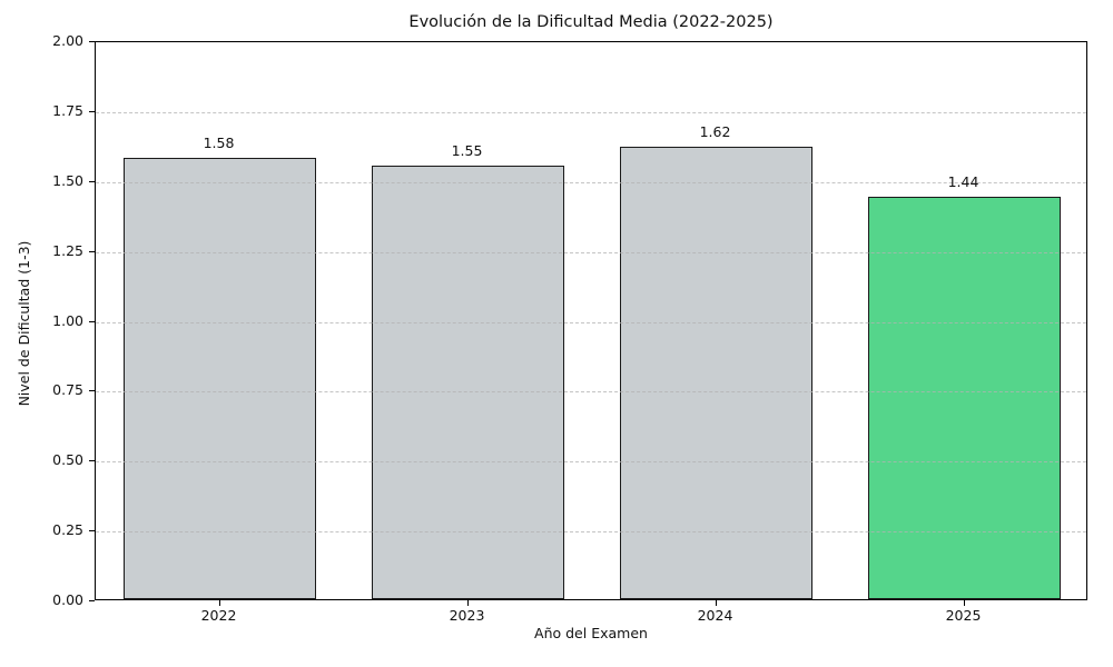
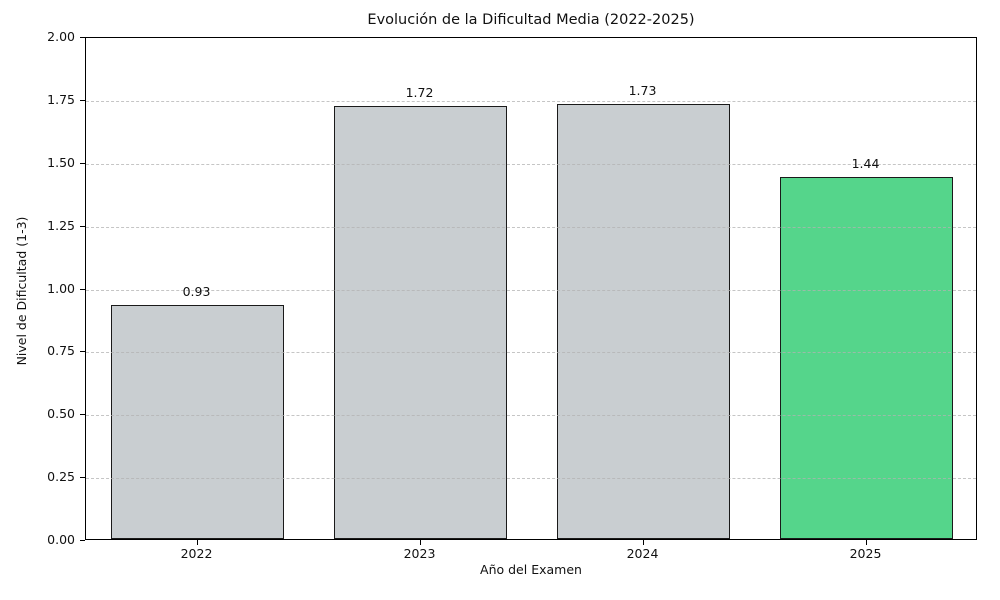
2022: 1.58 -> 0.93
2023: 1.55 -> 1.72
2024: 1.62 -> 1.73
